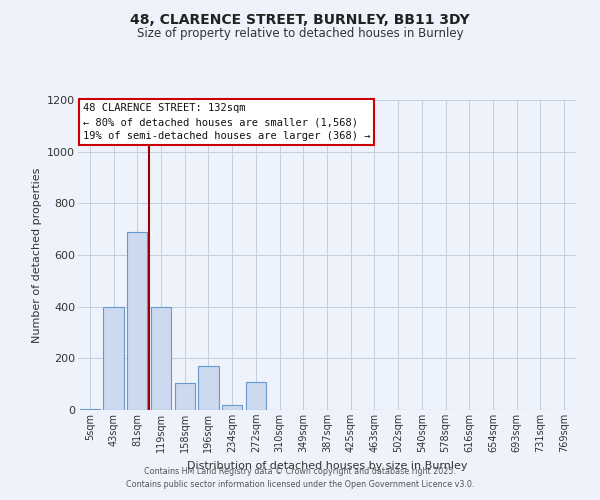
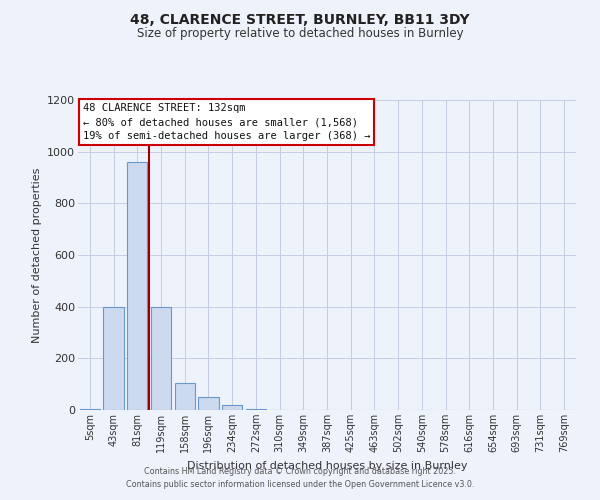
81sqm: 690 -> 960
196sqm: 170 -> 50
272sqm: 110 -> 2
